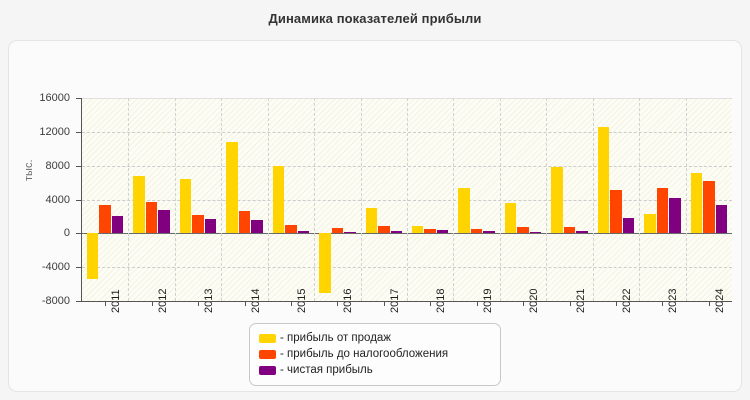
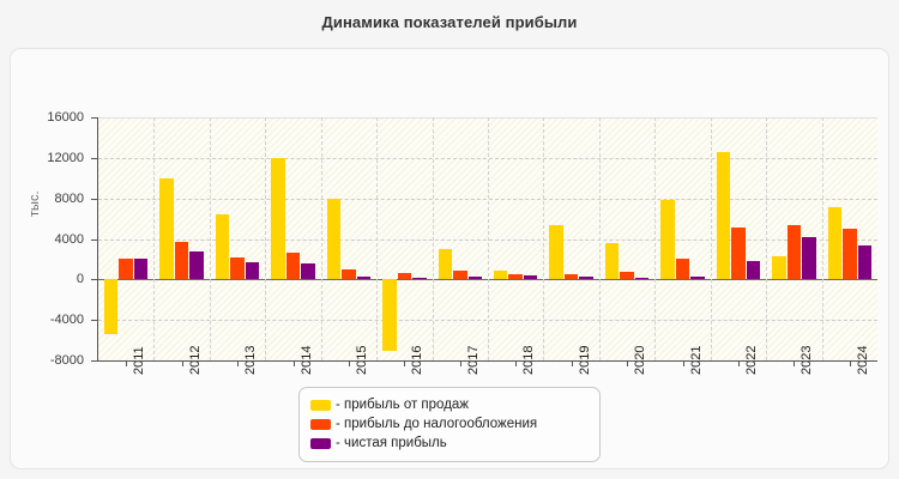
- прибыль до налогообложения/2011: 3000 -> 2000
- прибыль от продаж/2012: 7000 -> 10000
- прибыль от продаж/2014: 11000 -> 12000
- прибыль до налогообложения/2021: 1000 -> 2000
- прибыль до налогообложения/2024: 6000 -> 5000
